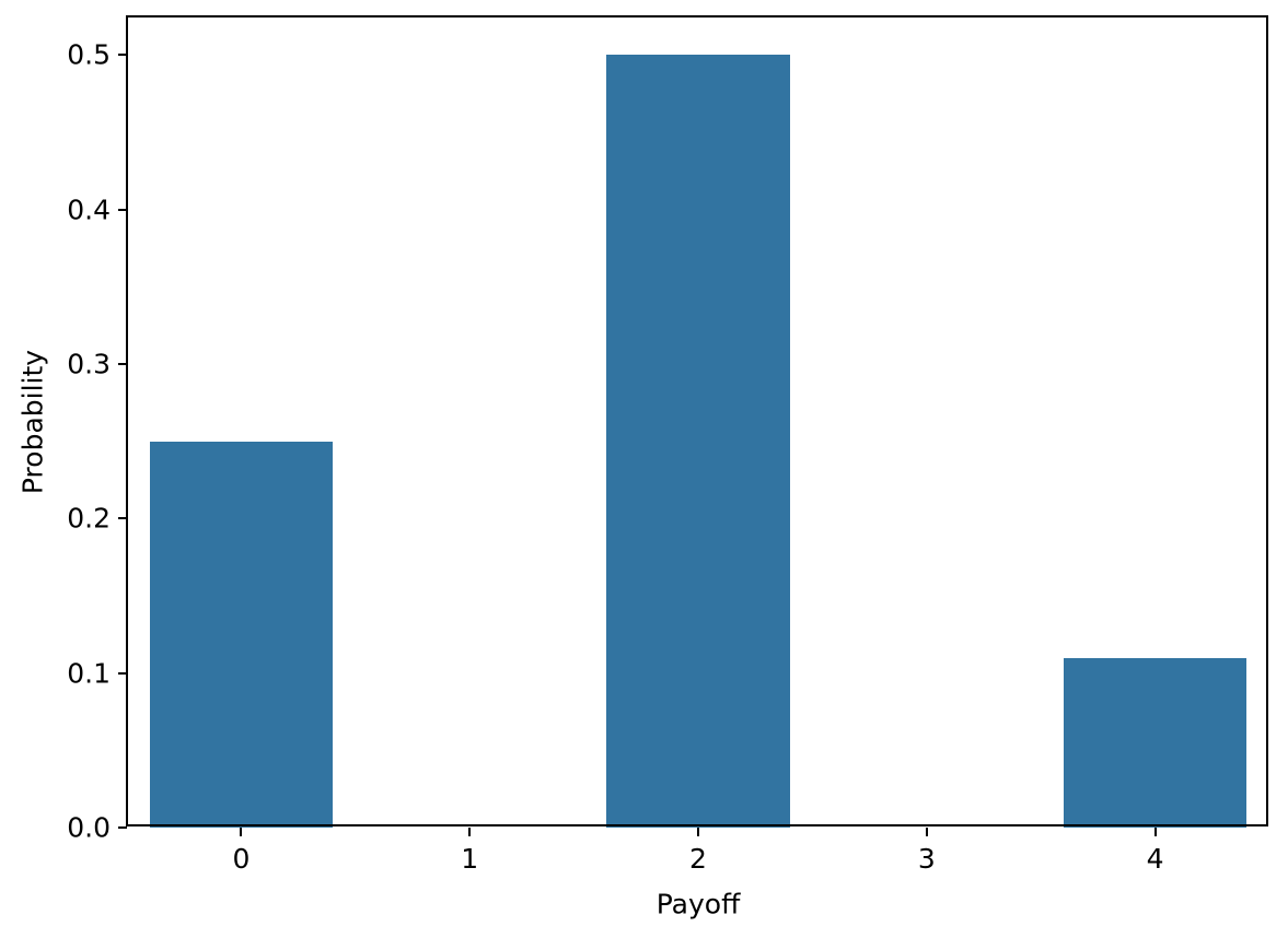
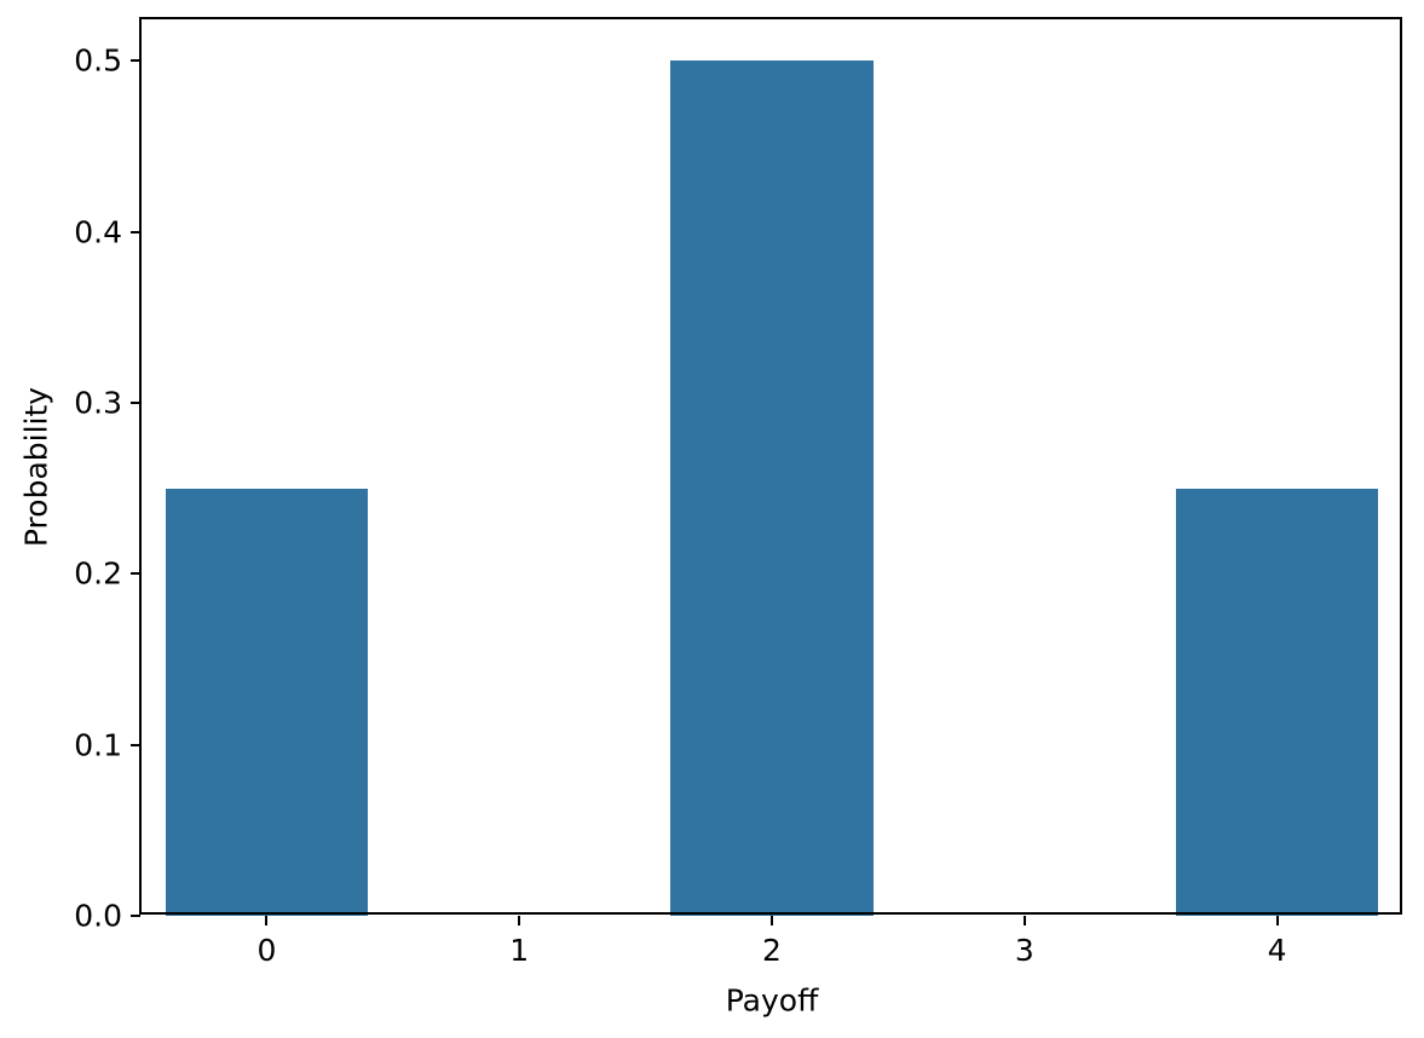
4: 0.11 -> 0.25
